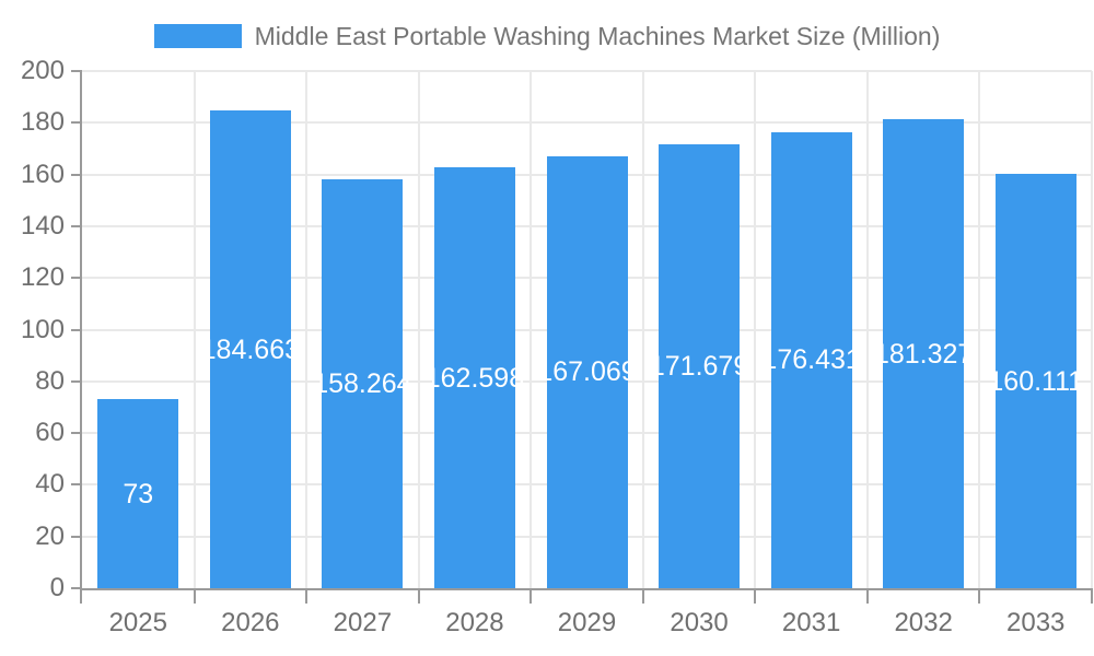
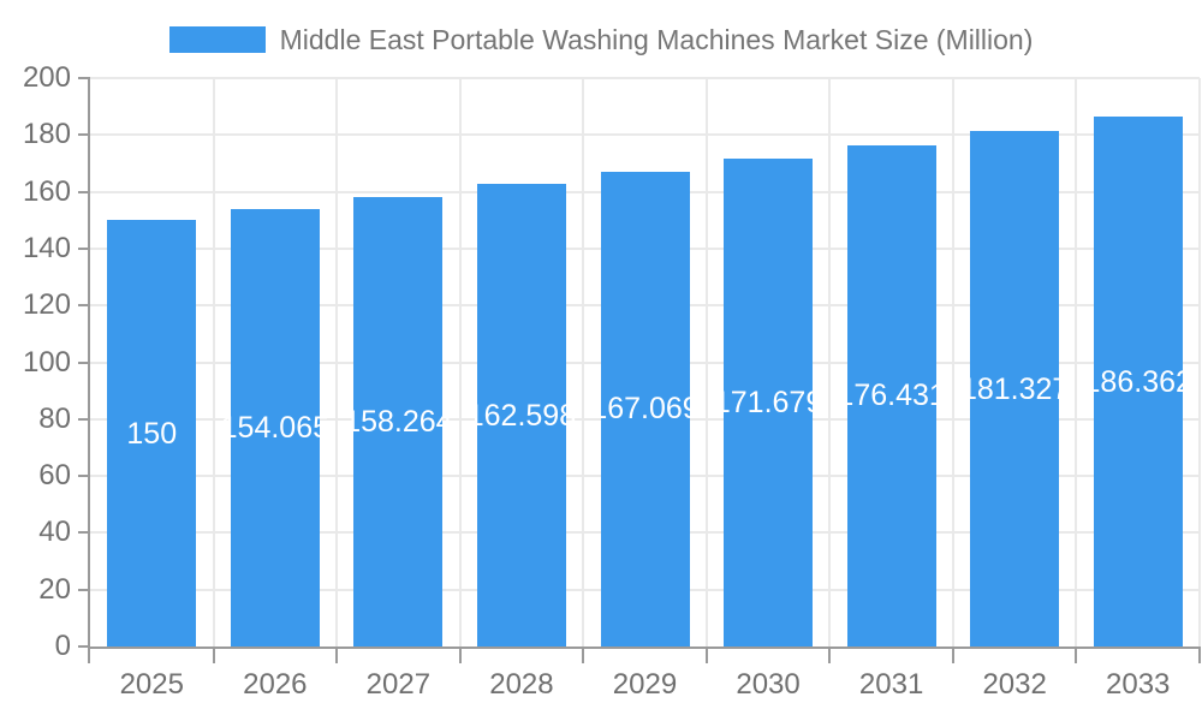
2025: 73 -> 150
2026: 184.663 -> 154.065
2033: 160.111 -> 186.362
